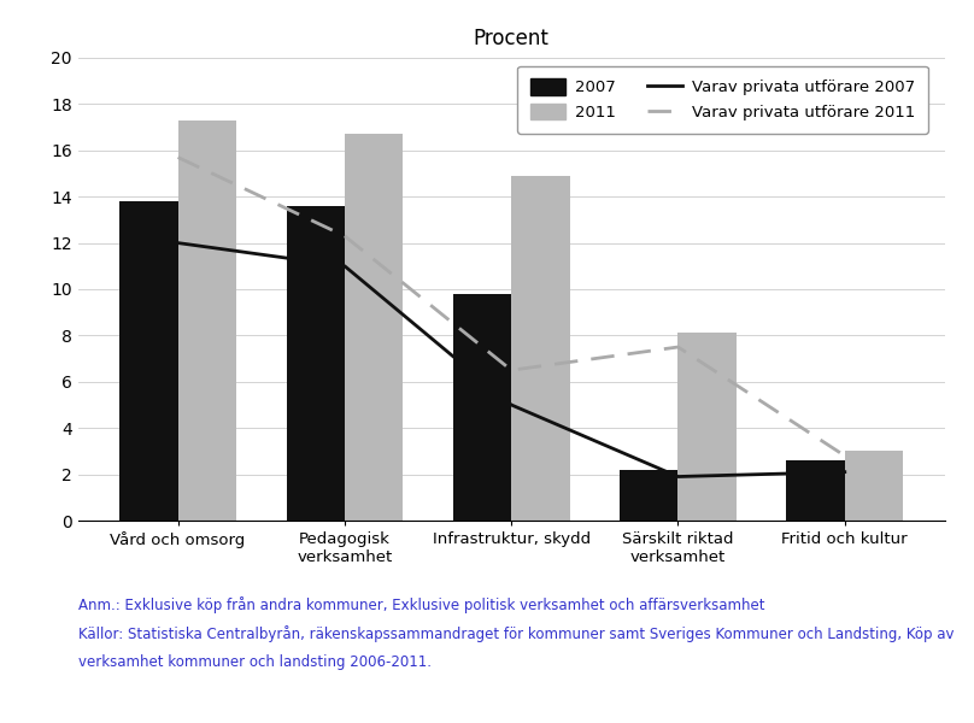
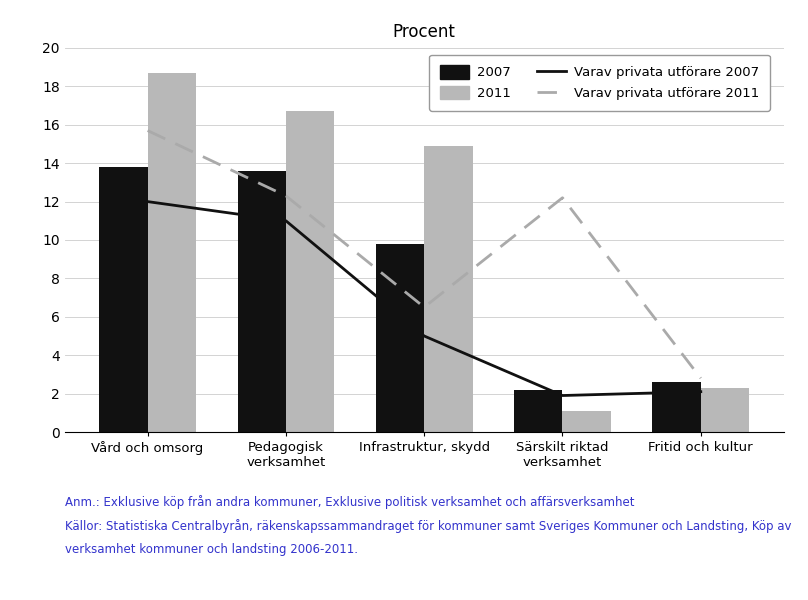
2011/Vård och omsorg: 17.3 -> 18.7
Varav privata utförare 2011/Särskilt riktad verksamhet: 7.5 -> 12.2
2011/Särskilt riktad verksamhet: 8.1 -> 1.1
2011/Fritid och kultur: 3.0 -> 2.3
